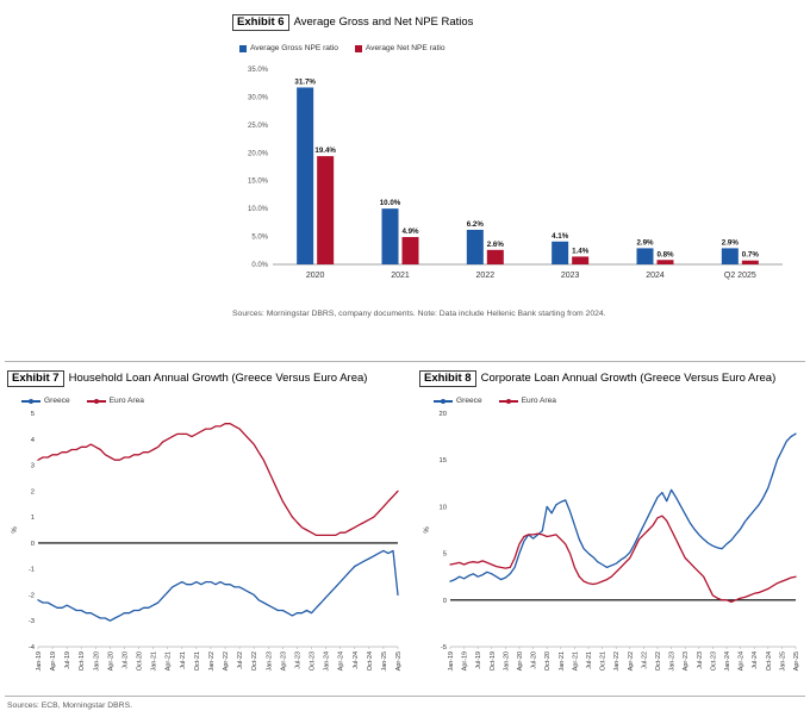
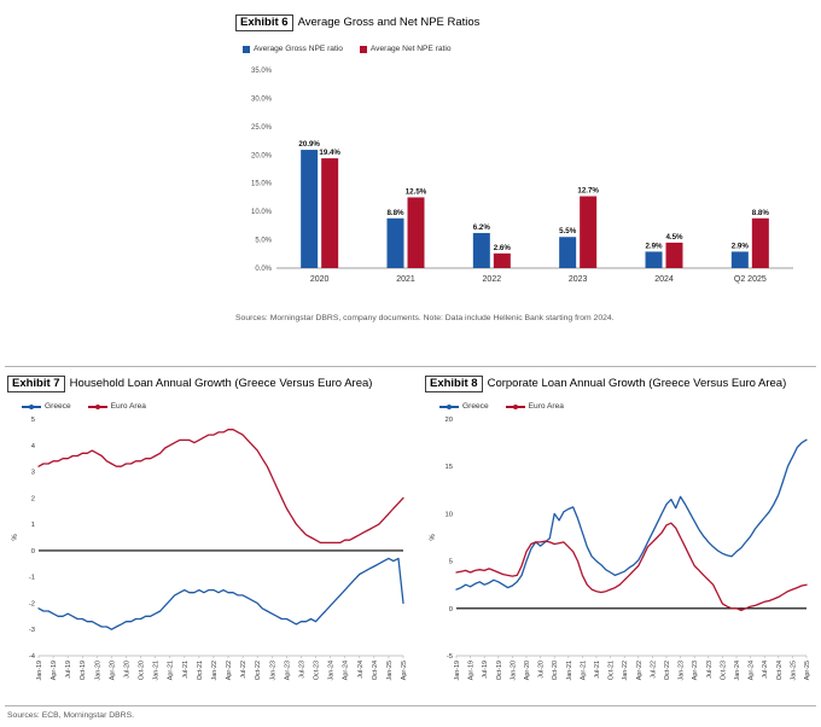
Average Gross and Net NPE Ratios/Average Gross NPE ratio/2020: 31.7% -> 20.9%
Average Gross and Net NPE Ratios/Average Gross NPE ratio/2021: 10.0% -> 8.8%
Average Gross and Net NPE Ratios/Average Net NPE ratio/2021: 4.9% -> 12.5%
Average Gross and Net NPE Ratios/Average Gross NPE ratio/2023: 4.1% -> 5.5%
Average Gross and Net NPE Ratios/Average Net NPE ratio/2023: 1.4% -> 12.7%
Average Gross and Net NPE Ratios/Average Net NPE ratio/2024: 0.8% -> 4.5%
Average Gross and Net NPE Ratios/Average Net NPE ratio/Q2 2025: 0.7% -> 8.8%
